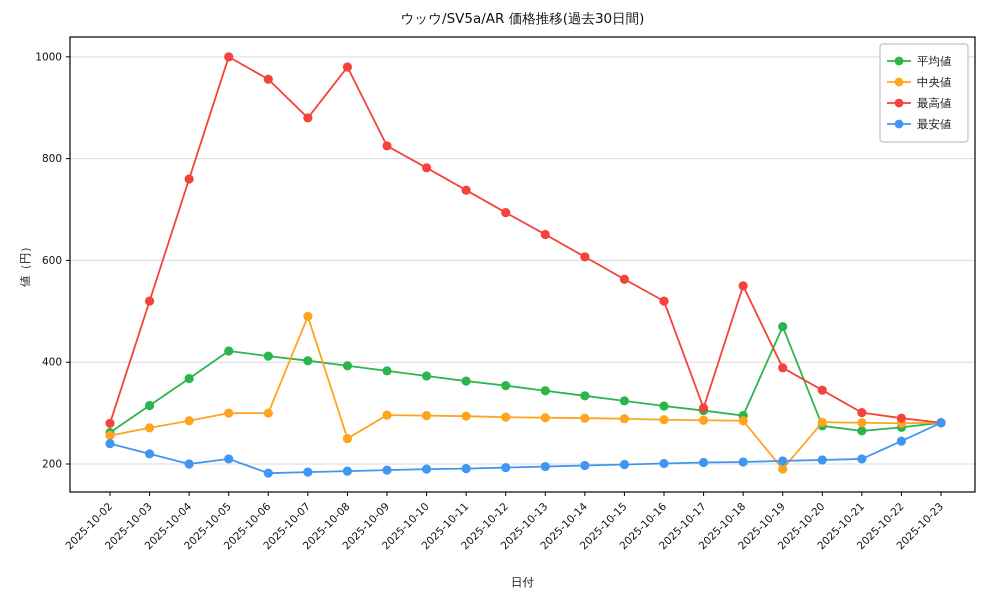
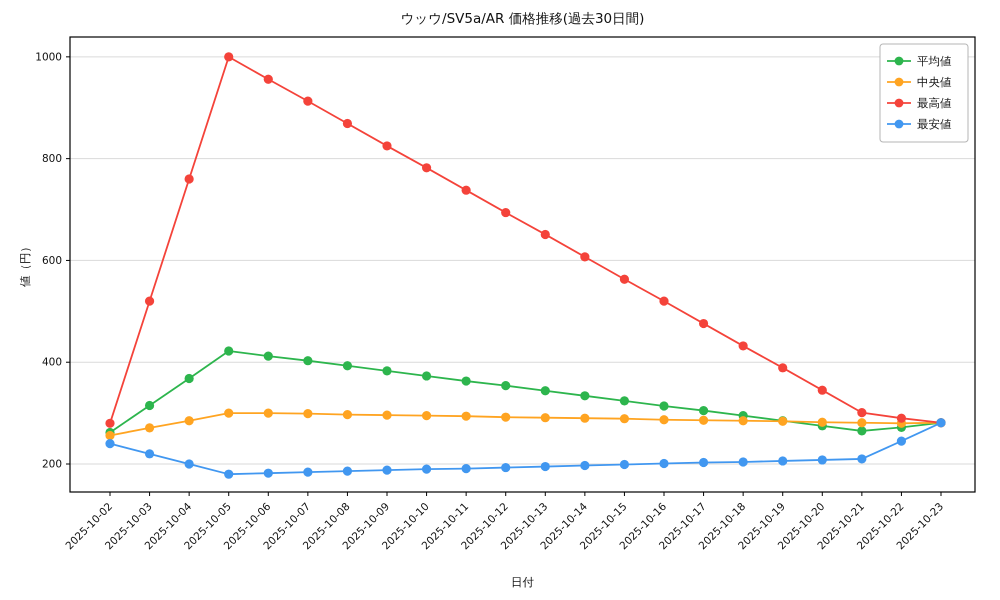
最安値/2025-10-05: 210 -> 180
中央値/2025-10-07: 490 -> 300
最高値/2025-10-07: 880 -> 910
中央値/2025-10-08: 250 -> 300
最高値/2025-10-08: 980 -> 870
最高値/2025-10-17: 310 -> 480
最高値/2025-10-18: 550 -> 430
平均値/2025-10-19: 470 -> 280
中央値/2025-10-19: 190 -> 280
